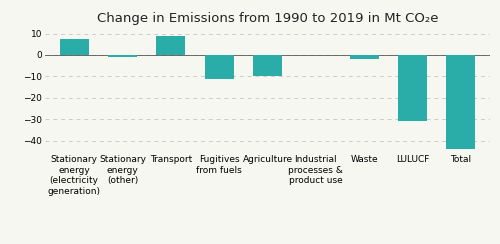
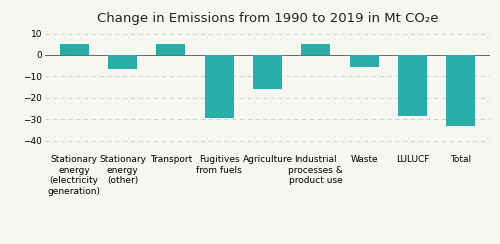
Stationary energy (electricity generation): 7.5 -> 5.0
Stationary energy (other): -1.0 -> -6.5
Transport: 9.0 -> 5.0
Fugitives from fuels: -11.0 -> -29.5
Agriculture: -10.0 -> -16.0
Industrial processes & product use: 0.2 -> 5.0
Waste: -2.0 -> -5.5
LULUCF: -31.0 -> -28.5
Total: -44.0 -> -33.0
